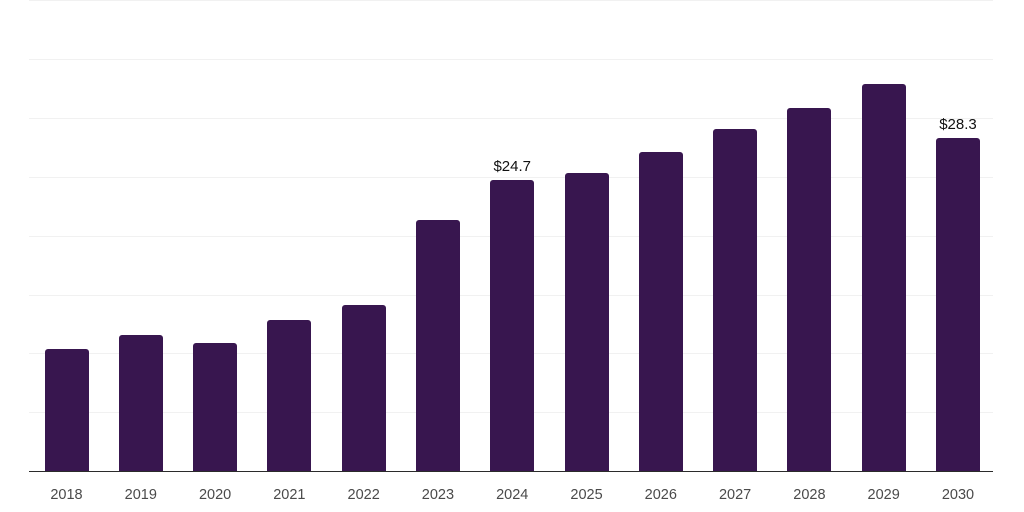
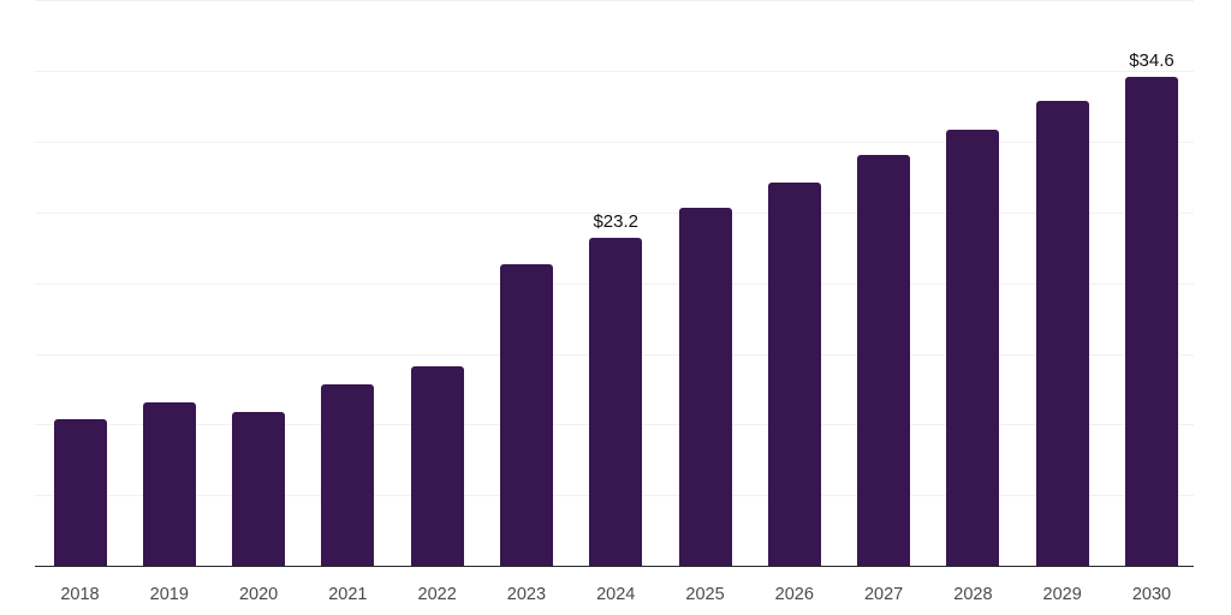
2024: $24.7 -> $23.2
2030: $28.3 -> $34.6
